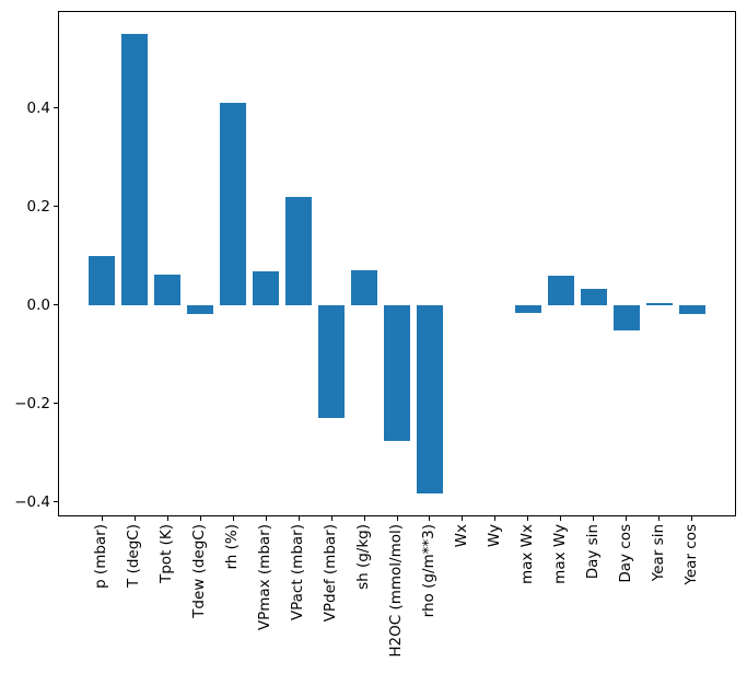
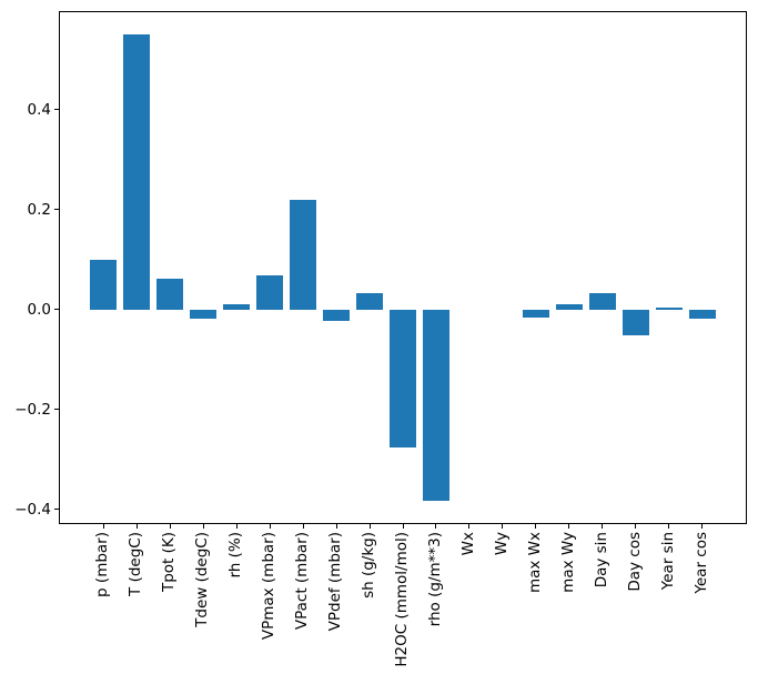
rh (%): 0.41 -> 0.01
VPdef (mbar): -0.23 -> -0.02
sh (g/kg): 0.07 -> 0.03
max Wy: 0.06 -> 0.01
